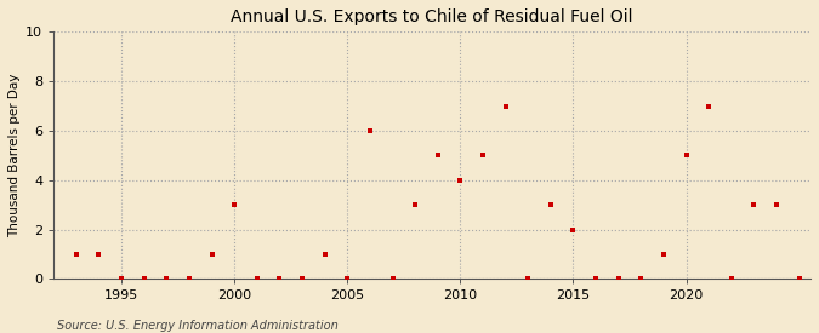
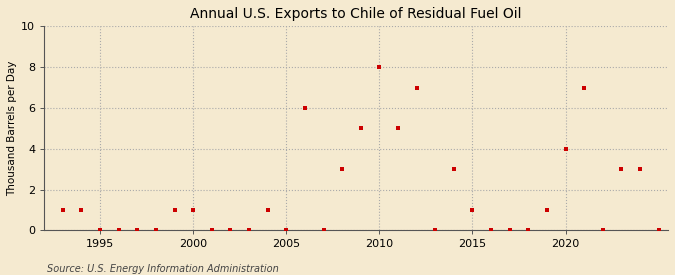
2000: 3 -> 1
2010: 4 -> 8
2015: 2 -> 1
2020: 5 -> 4
